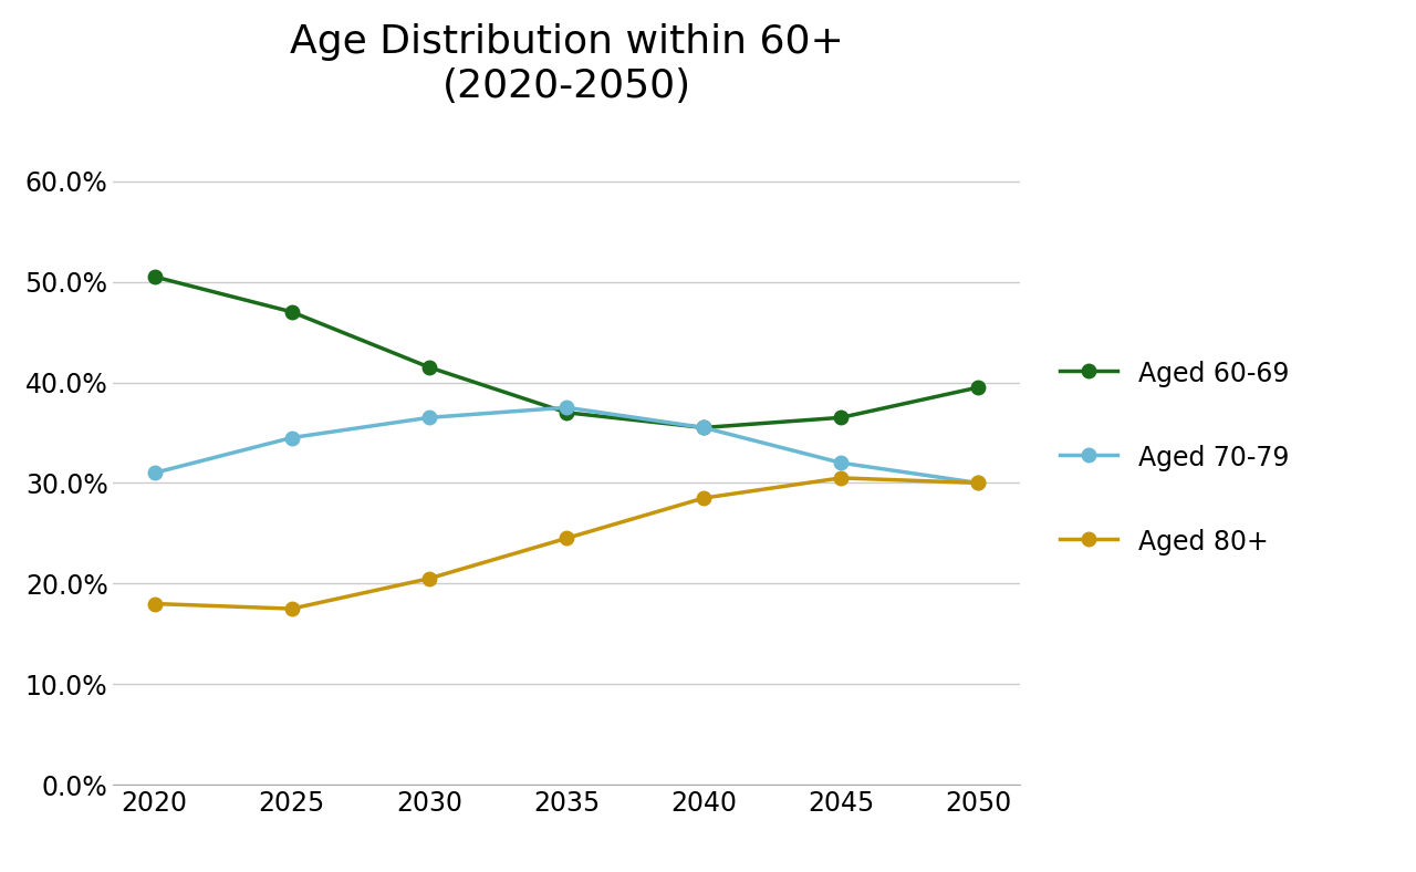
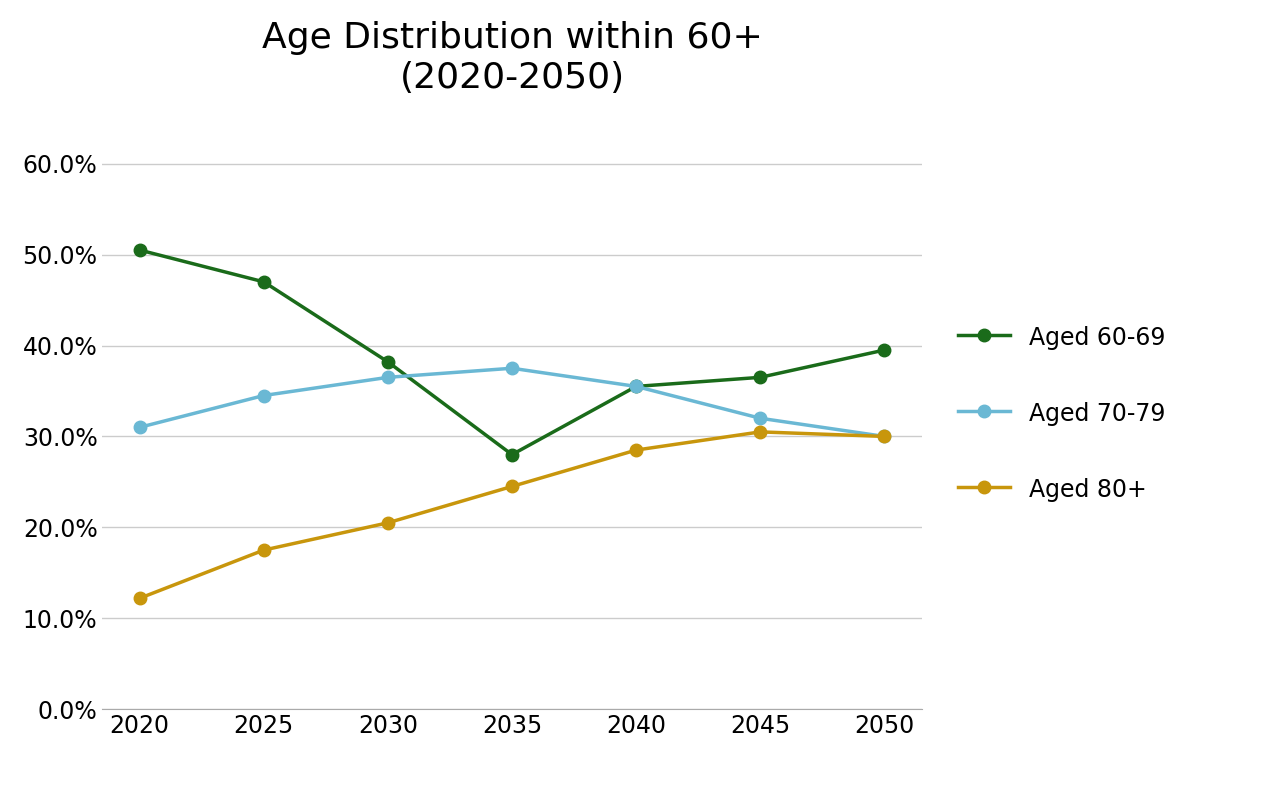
Aged 80+/2020: 18.0% -> 12.2%
Aged 60-69/2030: 41.5% -> 38.2%
Aged 60-69/2035: 37.0% -> 28.0%
